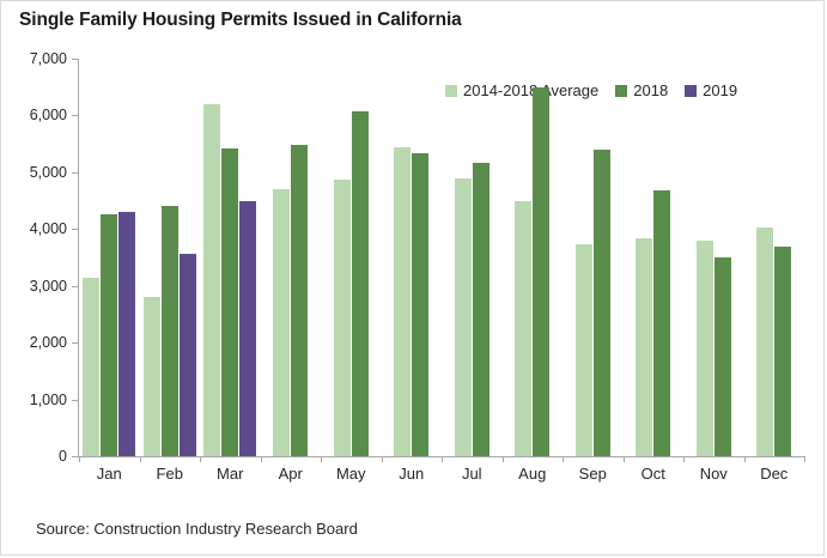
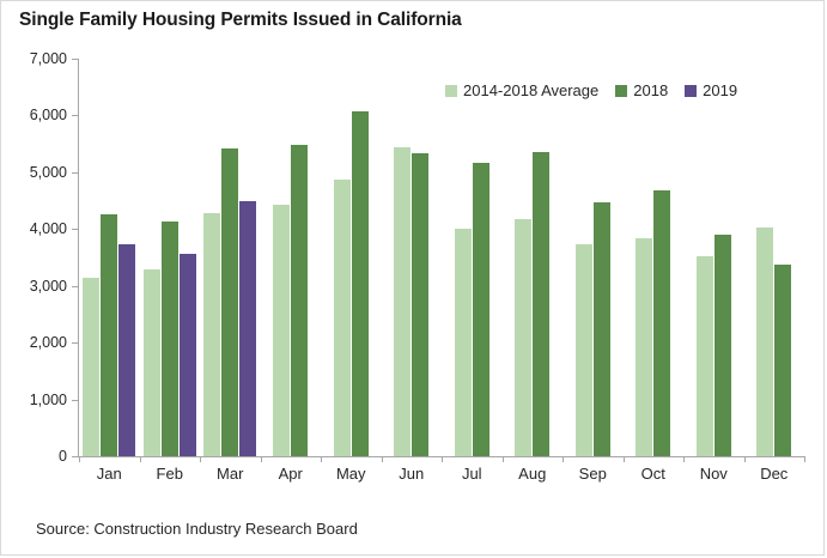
2019/Jan: 4300 -> 3700
2014-2018 Average/Feb: 2800 -> 3300
2018/Feb: 4400 -> 4100
2014-2018 Average/Mar: 6200 -> 4300
2014-2018 Average/Apr: 4700 -> 4400
2014-2018 Average/Jul: 4900 -> 4000
2014-2018 Average/Aug: 4500 -> 4200
2018/Aug: 6500 -> 5400
2018/Sep: 5400 -> 4500
2014-2018 Average/Nov: 3800 -> 3500
2018/Nov: 3500 -> 3900
2018/Dec: 3700 -> 3400
